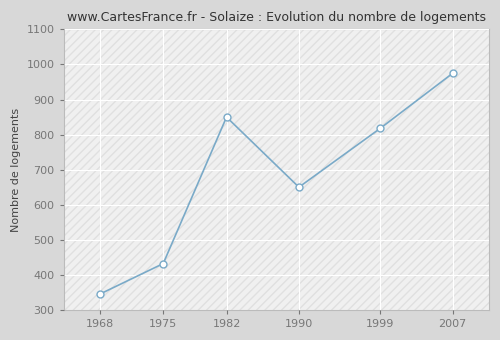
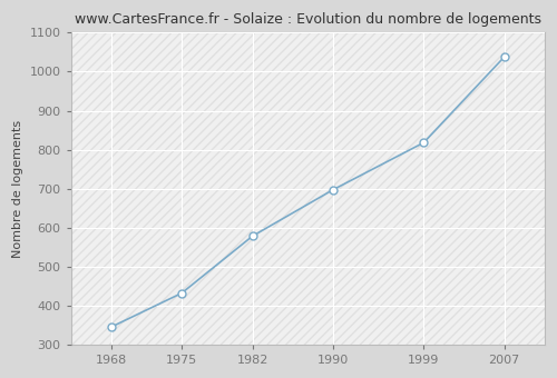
1982: 850 -> 578
1990: 650 -> 697
2007: 975 -> 1038
